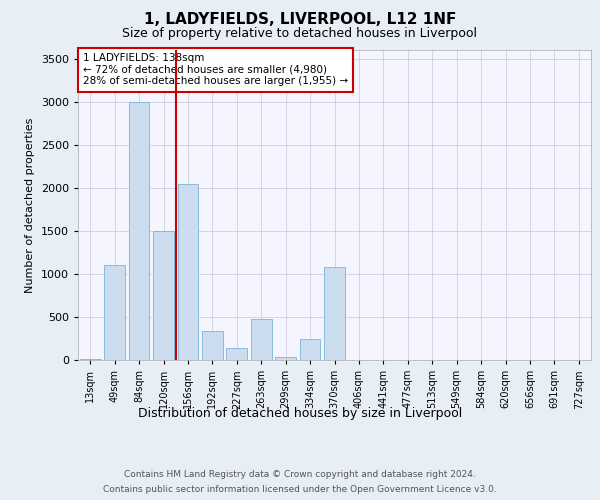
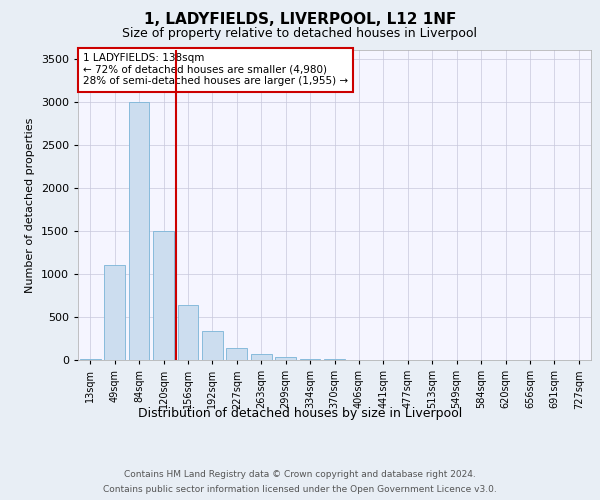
156sqm: 2040 -> 640
263sqm: 480 -> 60
334sqm: 240 -> 20
370sqm: 1080 -> 10
